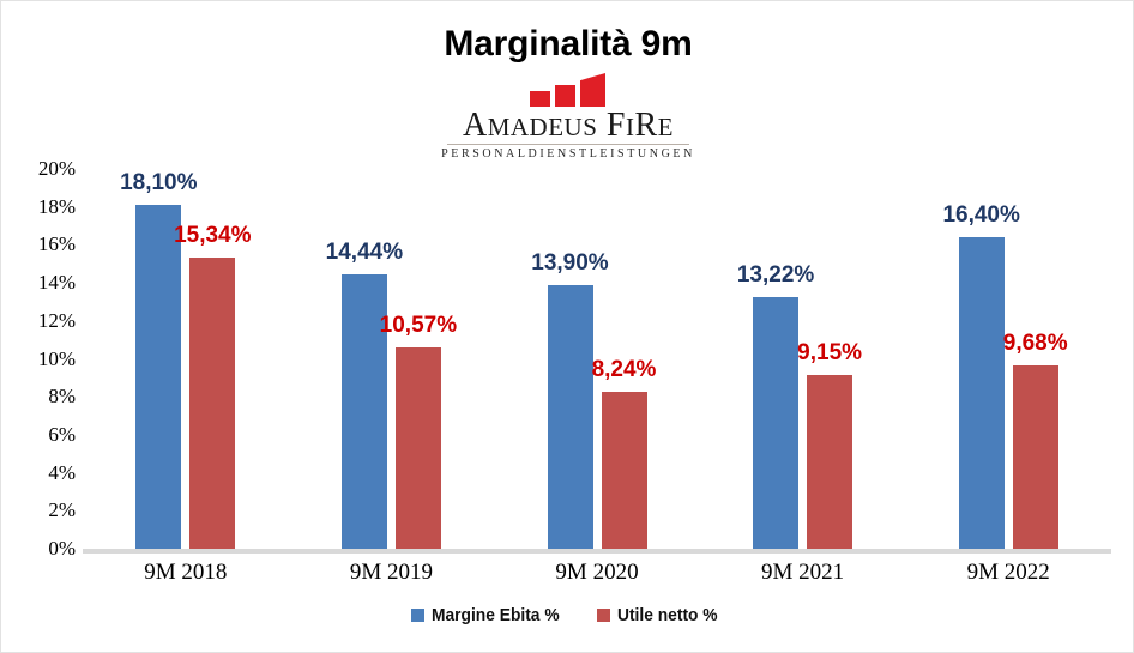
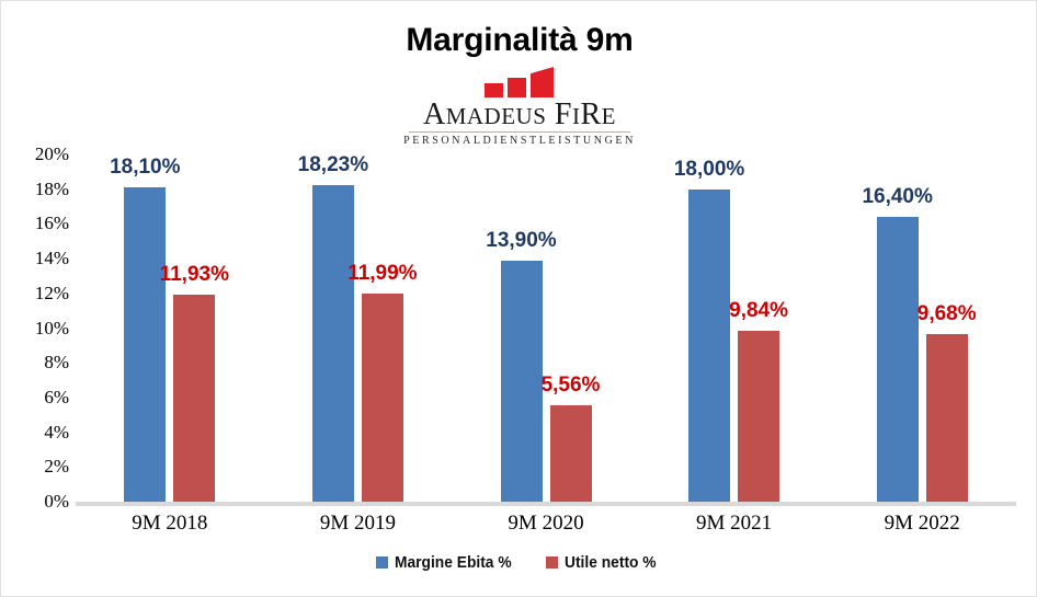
Utile netto %/9M 2018: 15,34% -> 11,93%
Margine Ebita %/9M 2019: 14,44% -> 18,23%
Utile netto %/9M 2019: 10,57% -> 11,99%
Utile netto %/9M 2020: 8,24% -> 5,56%
Margine Ebita %/9M 2021: 13,22% -> 18,00%
Utile netto %/9M 2021: 9,15% -> 9,84%
